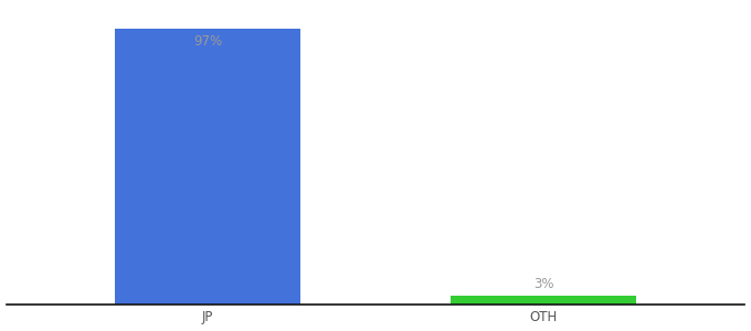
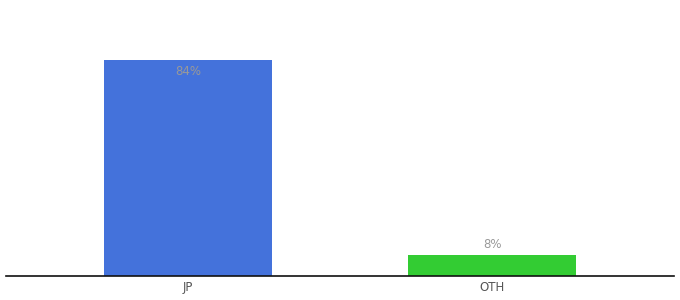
JP: 97% -> 84%
OTH: 3% -> 8%
